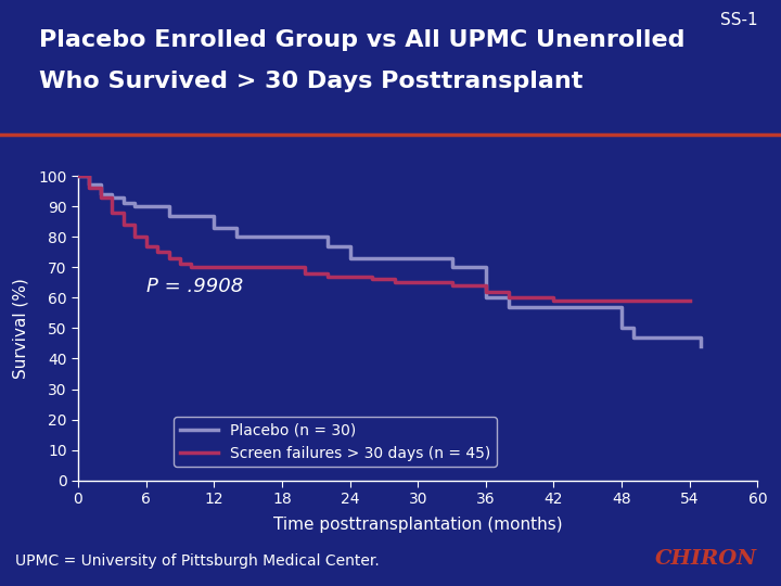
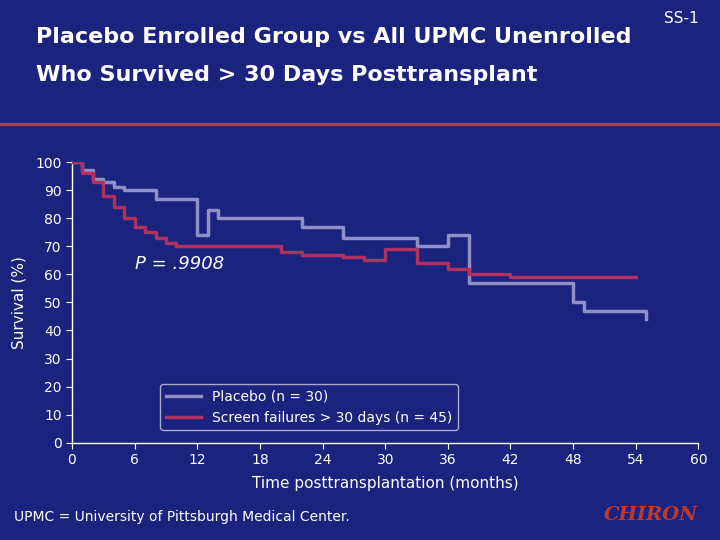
Placebo (n = 30)/12: 83 -> 74
Placebo (n = 30)/24: 73 -> 77
Screen failures > 30 days (n = 45)/30: 65 -> 69
Placebo (n = 30)/36: 60 -> 74
